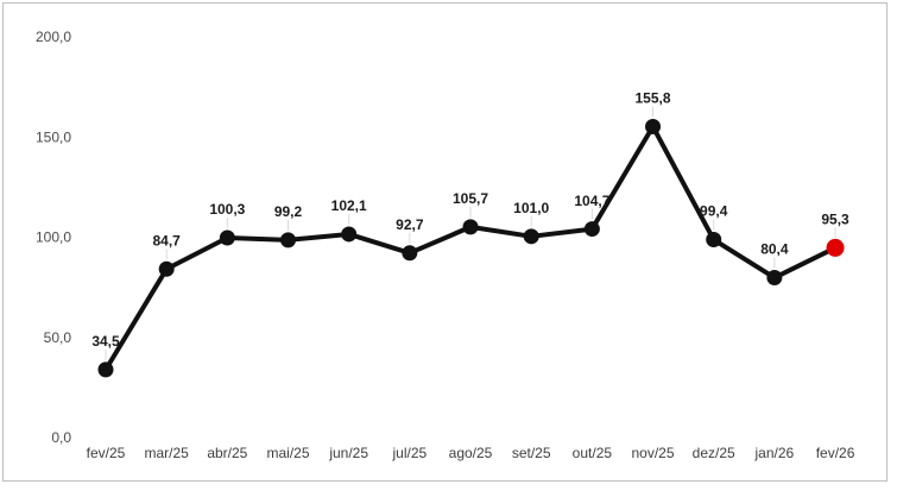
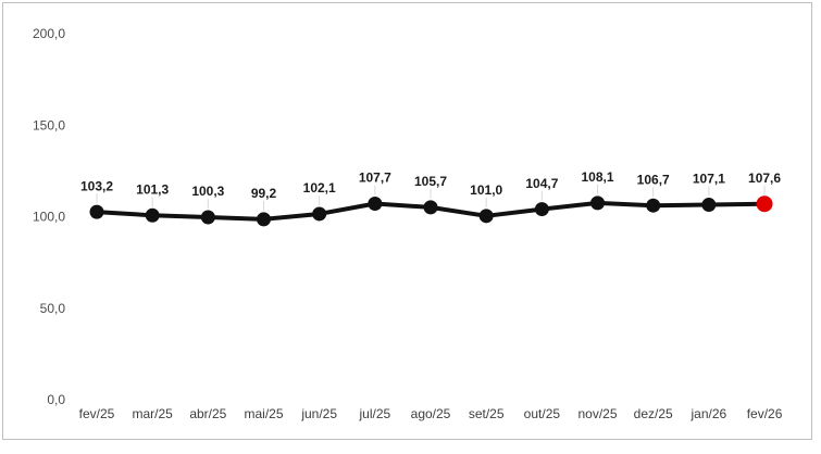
fev/25: 34,5 -> 103,2
mar/25: 84,7 -> 101,3
jul/25: 92,7 -> 107,7
nov/25: 155,8 -> 108,1
dez/25: 99,4 -> 106,7
jan/26: 80,4 -> 107,1
fev/26: 95,3 -> 107,6
